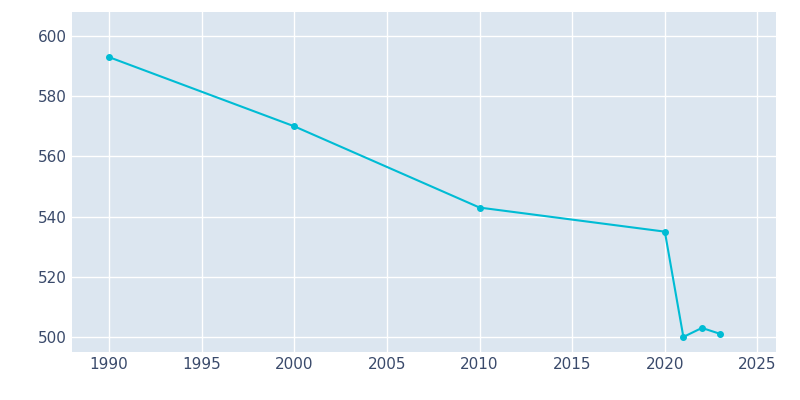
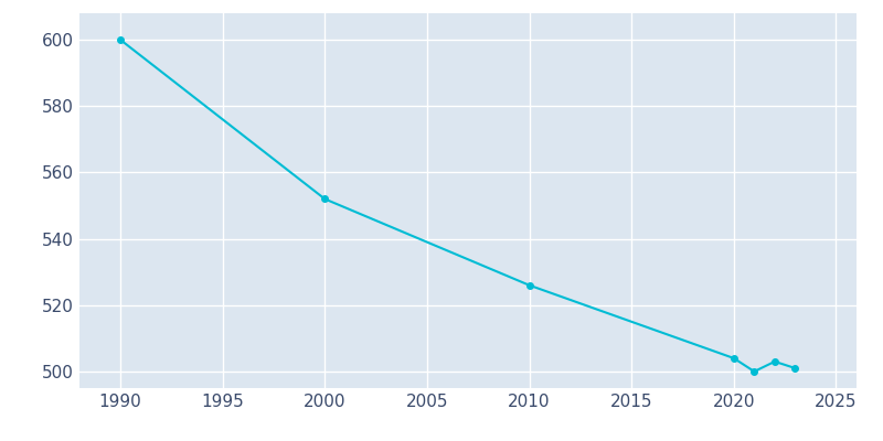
1990: 593 -> 600
2000: 570 -> 552
2010: 543 -> 526
2020: 535 -> 504
